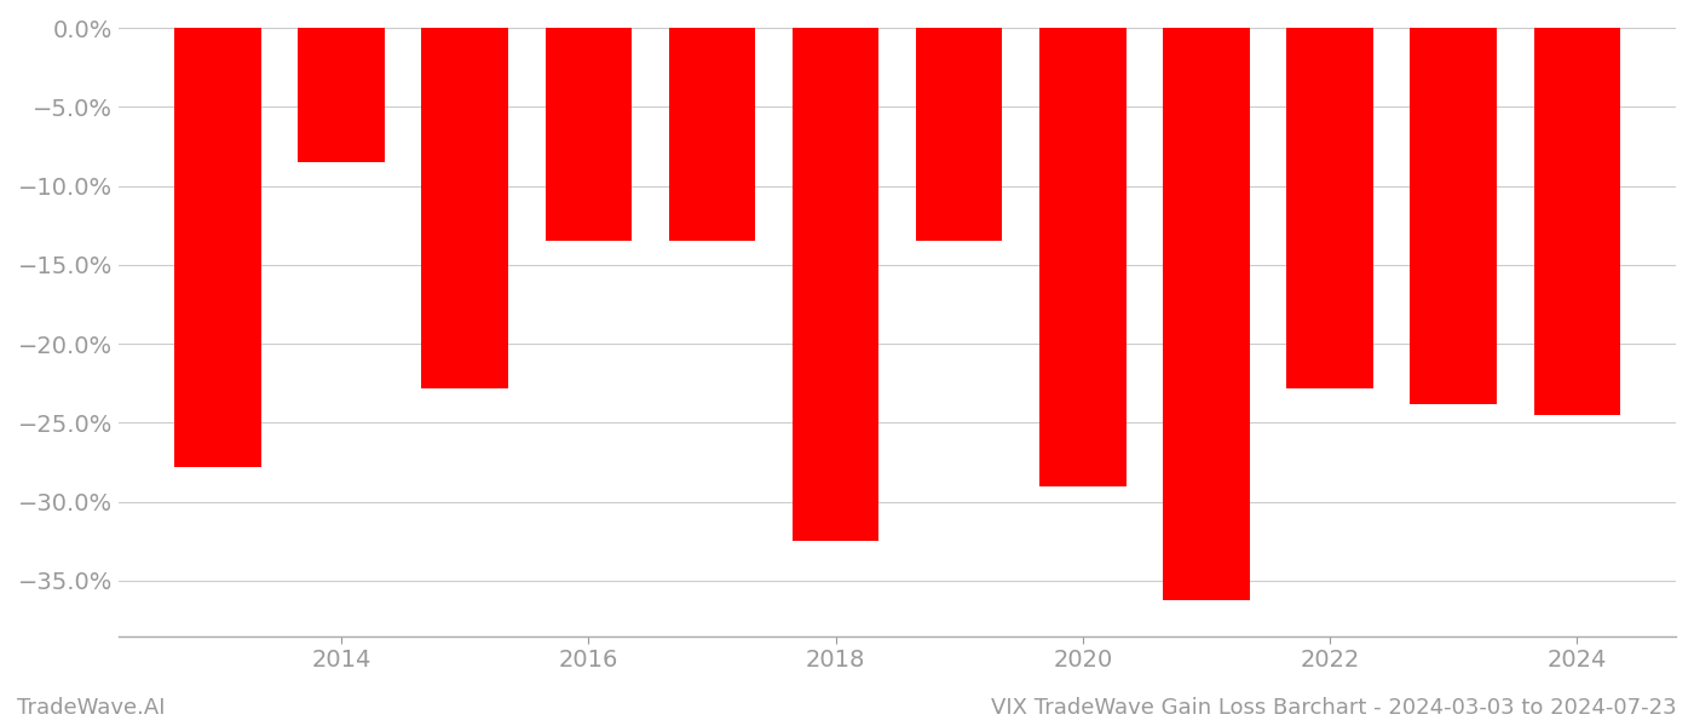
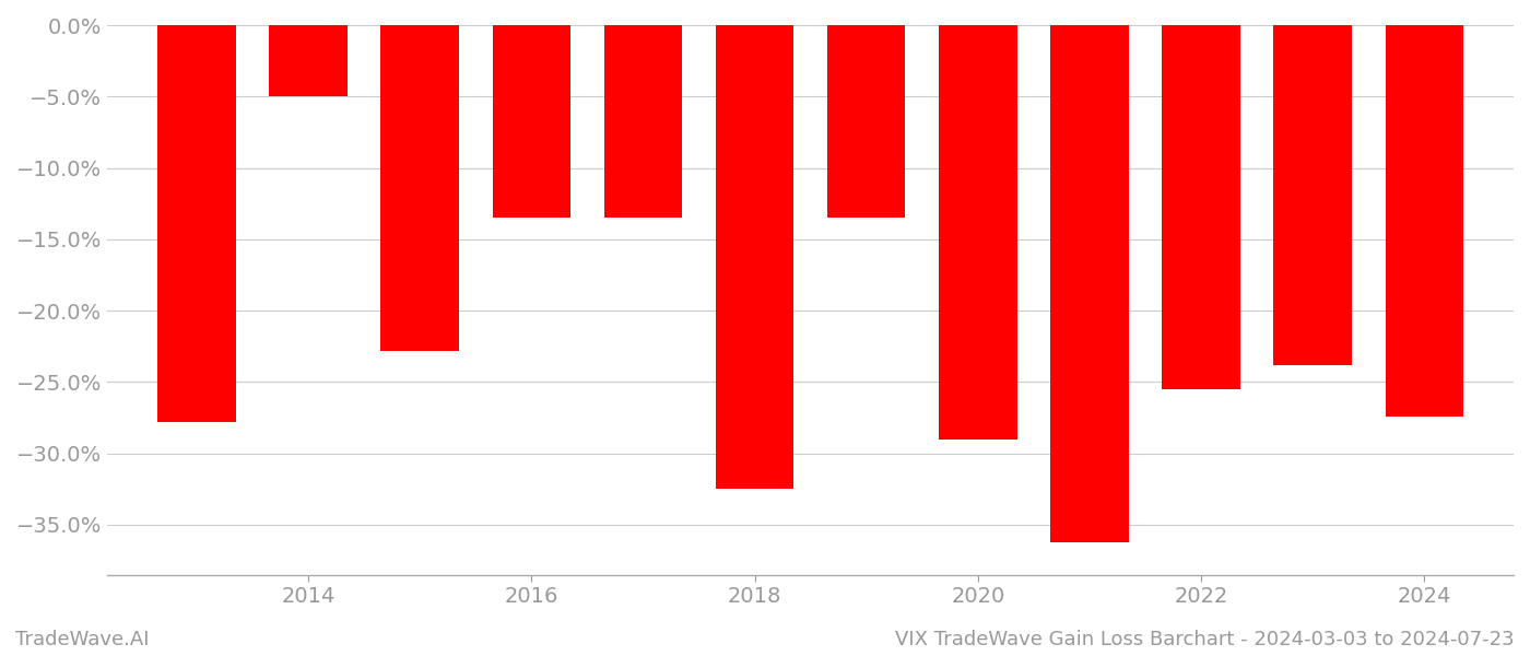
2014: -8.5% -> -5.0%
2022: -22.8% -> -25.5%
2024: -24.5% -> -27.4%
